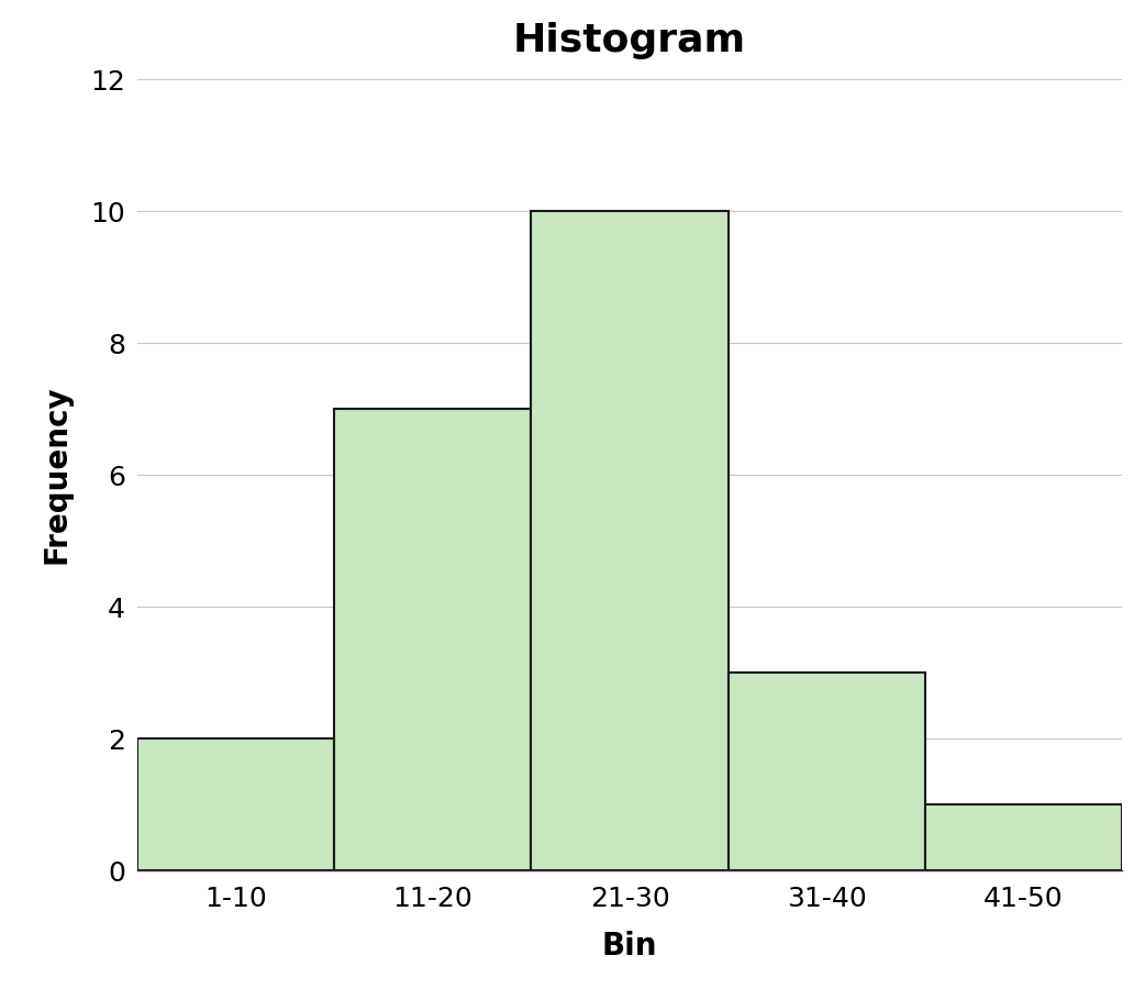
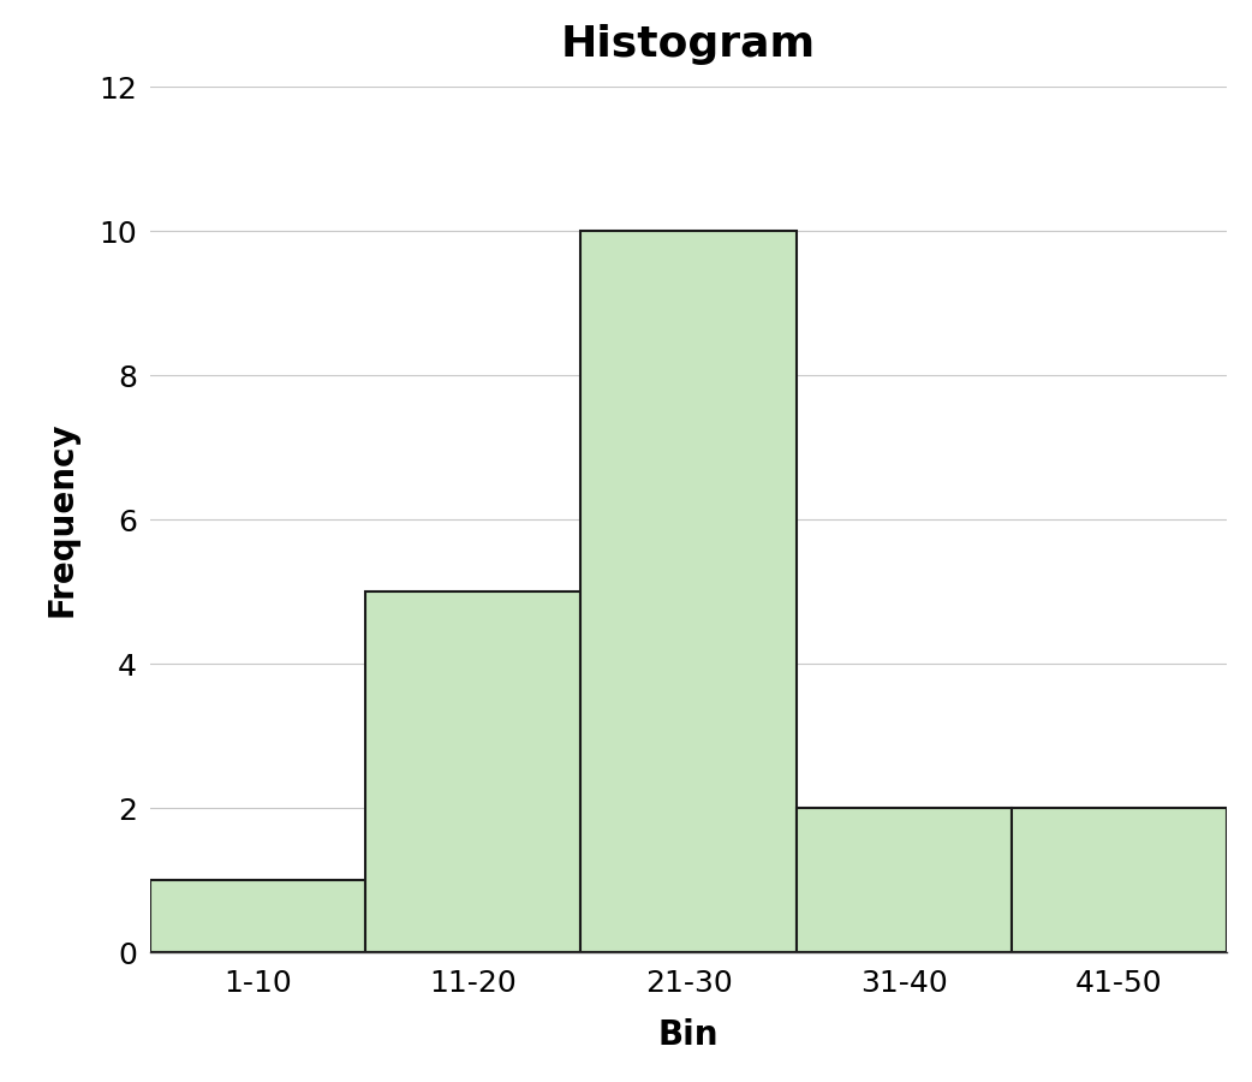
1-10: 2 -> 1
11-20: 7 -> 5
31-40: 3 -> 2
41-50: 1 -> 2
